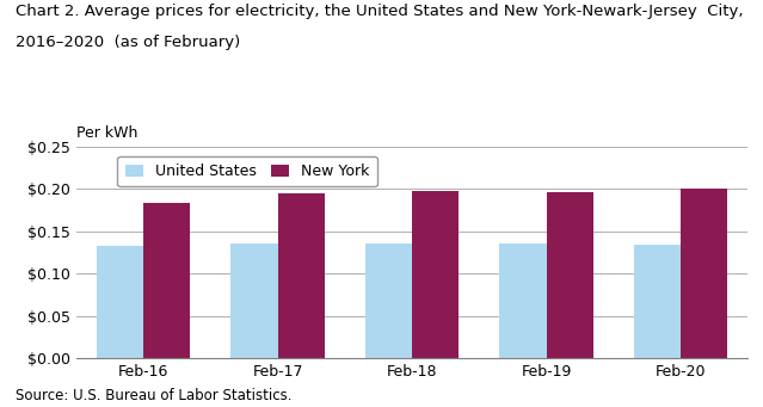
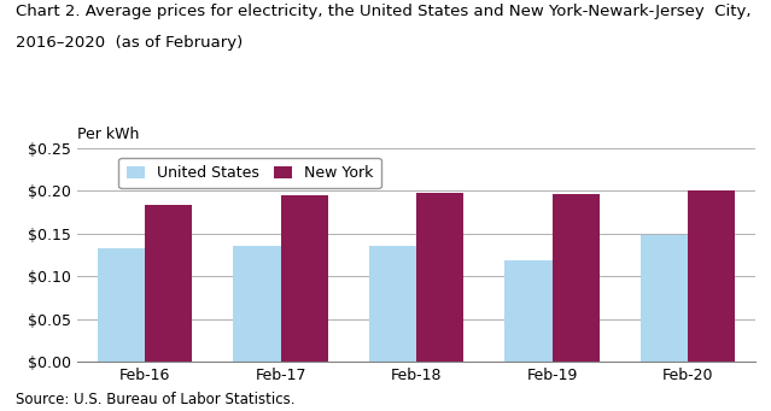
United States/Feb-19: $0.136 -> $0.118
United States/Feb-20: $0.134 -> $0.148
